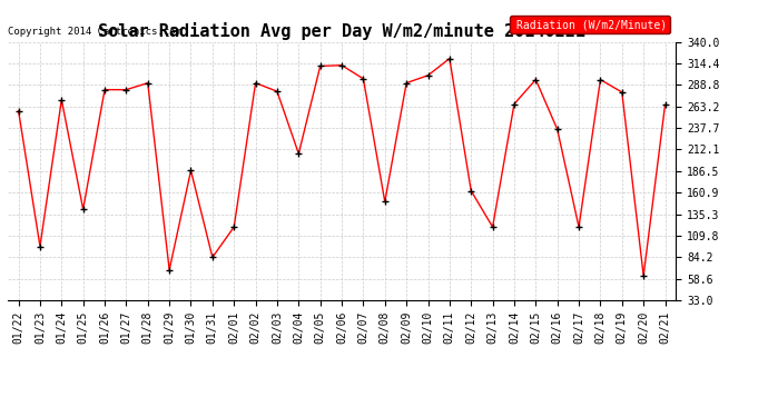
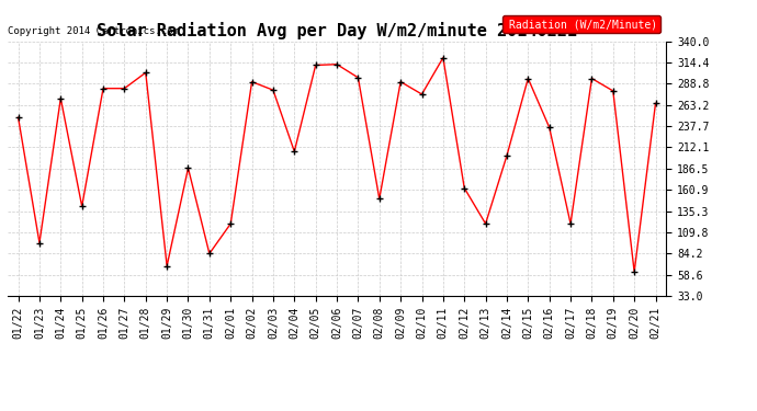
01/22: 258 -> 248
01/28: 291 -> 302
02/10: 300 -> 276
02/14: 266 -> 202
